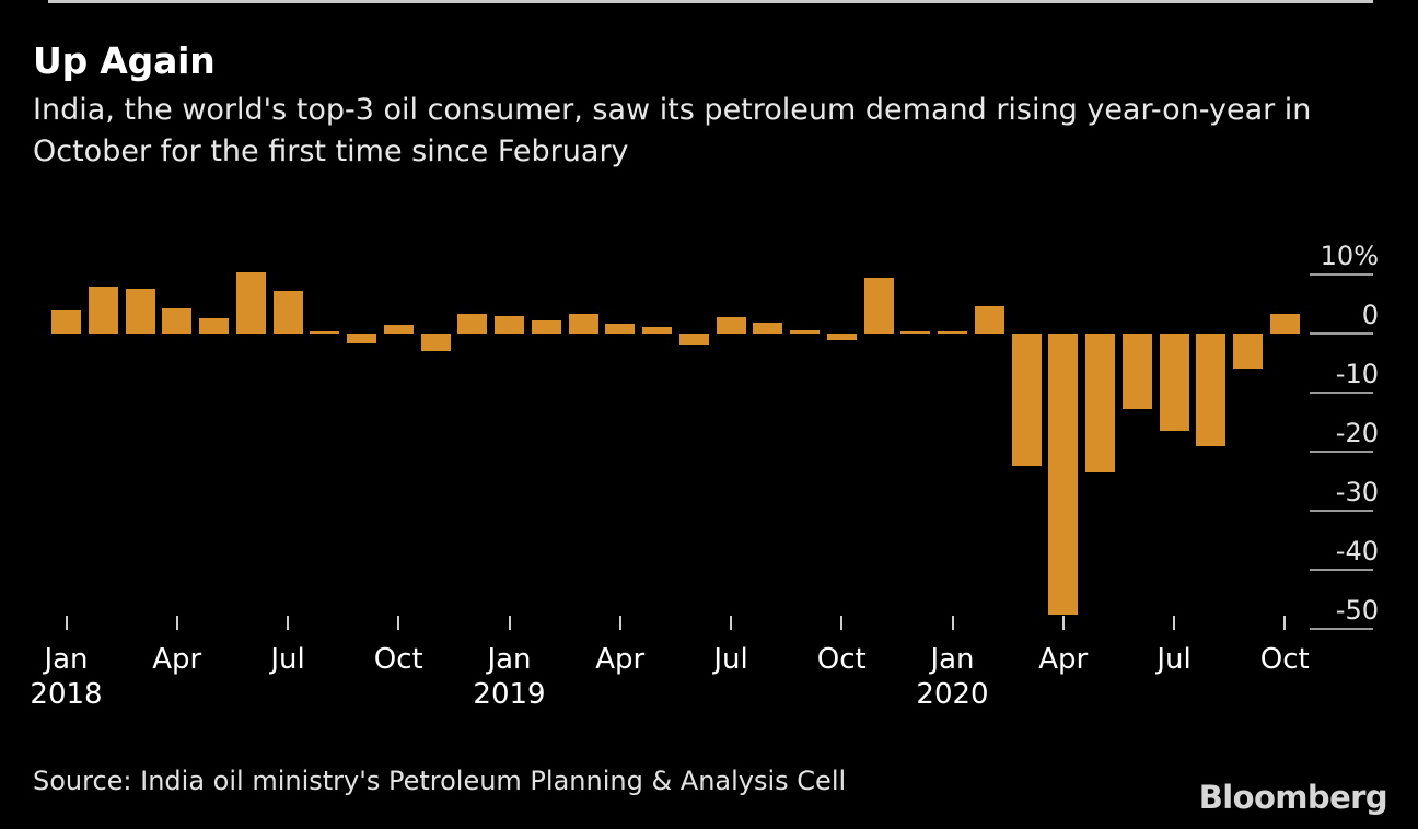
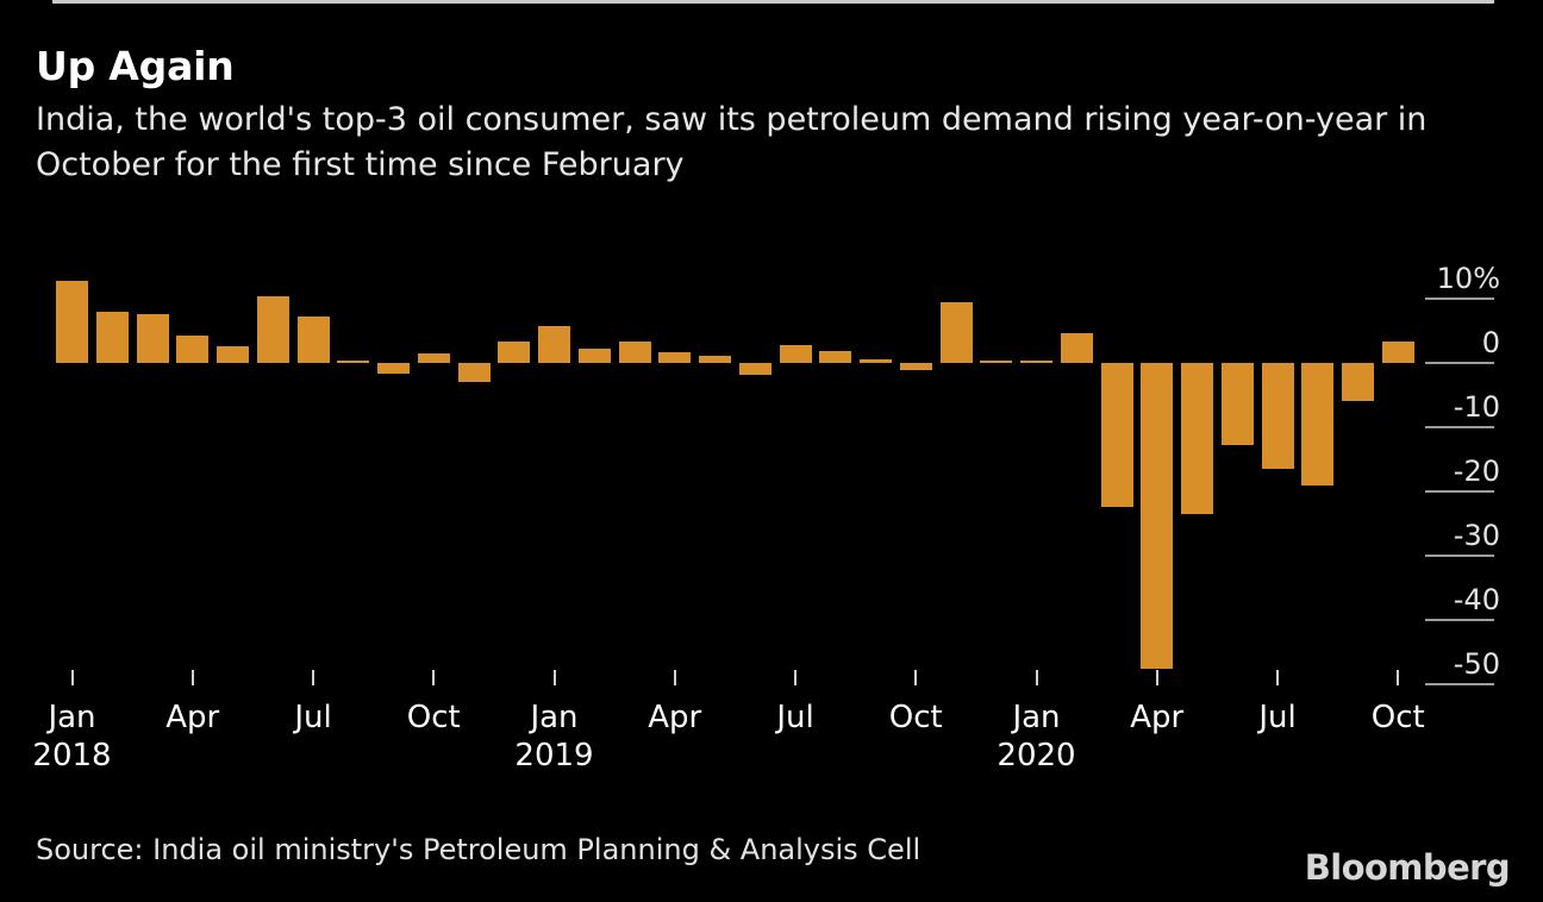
Jan 2018: 4% -> 13%
Jan 2019: 3% -> 6%
